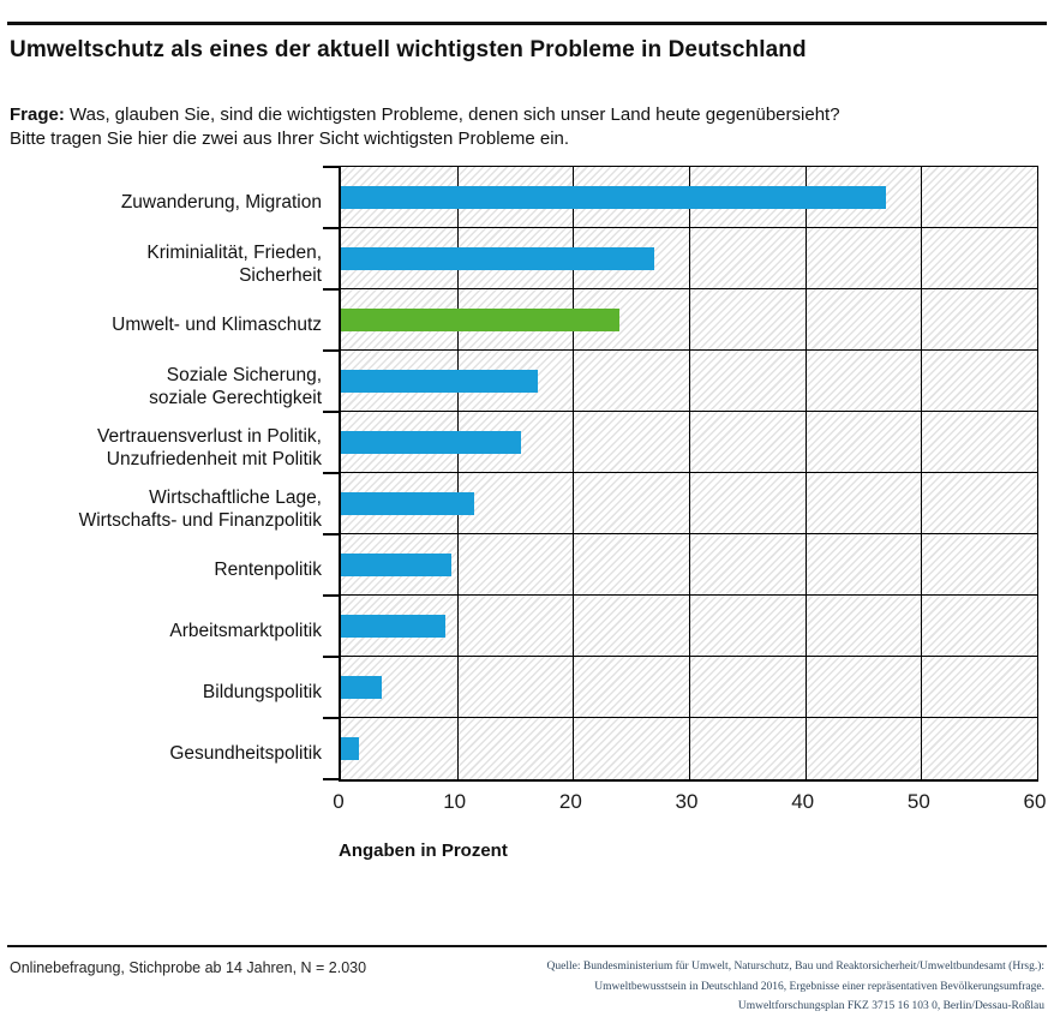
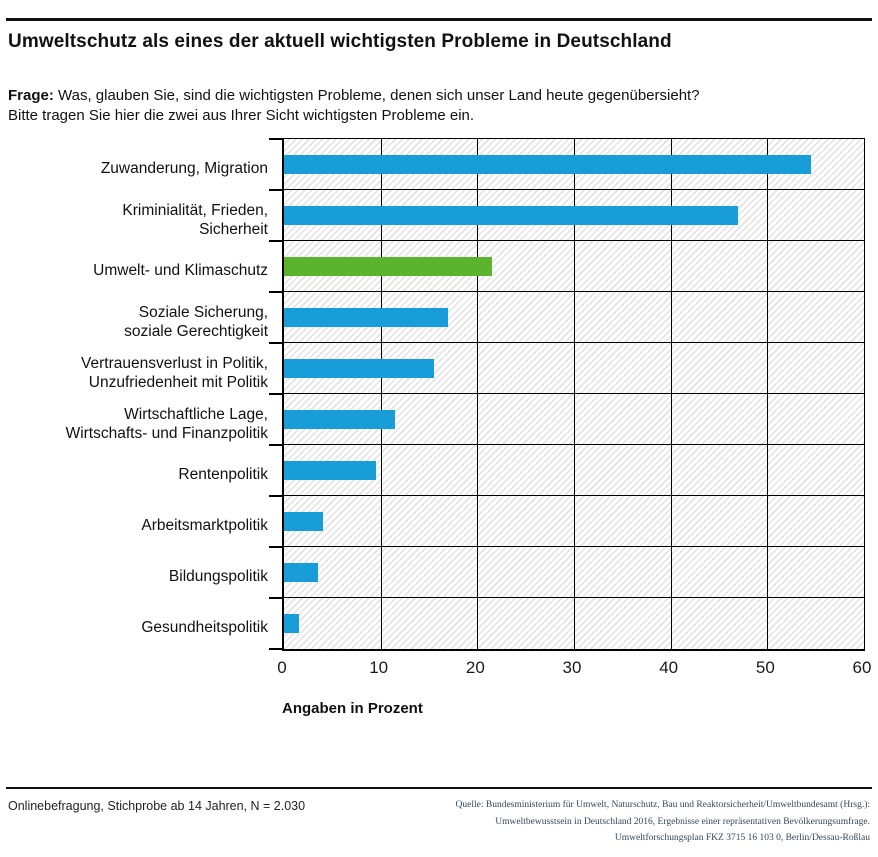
Zuwanderung, Migration: 47 -> 54
Kriminialität, Frieden, Sicherheit: 27 -> 47
Umwelt- und Klimaschutz: 24 -> 22
Arbeitsmarktpolitik: 9 -> 4
